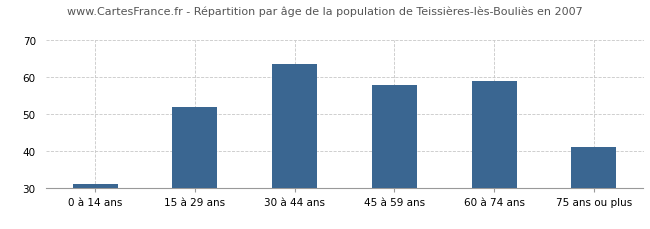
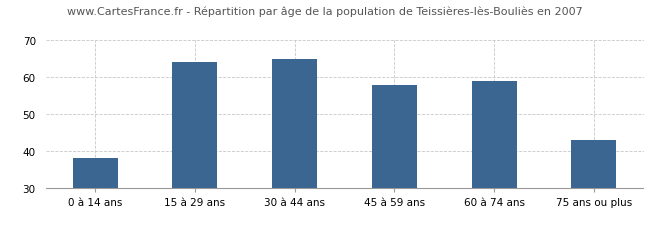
0 à 14 ans: 31.0 -> 38.0
15 à 29 ans: 52.0 -> 64.0
30 à 44 ans: 63.5 -> 65.0
75 ans ou plus: 41.0 -> 43.0
